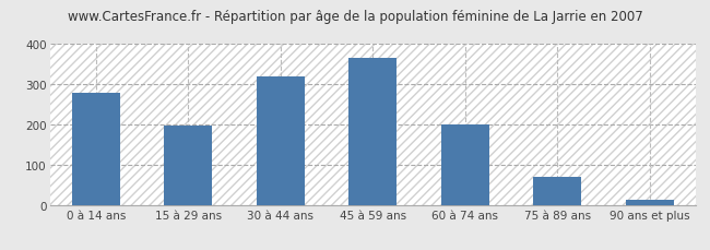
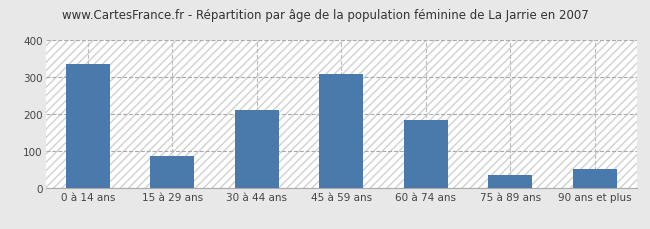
0 à 14 ans: 280 -> 335
15 à 29 ans: 196 -> 85
30 à 44 ans: 320 -> 210
45 à 59 ans: 365 -> 310
60 à 74 ans: 199 -> 185
75 à 89 ans: 70 -> 35
90 ans et plus: 13 -> 50
